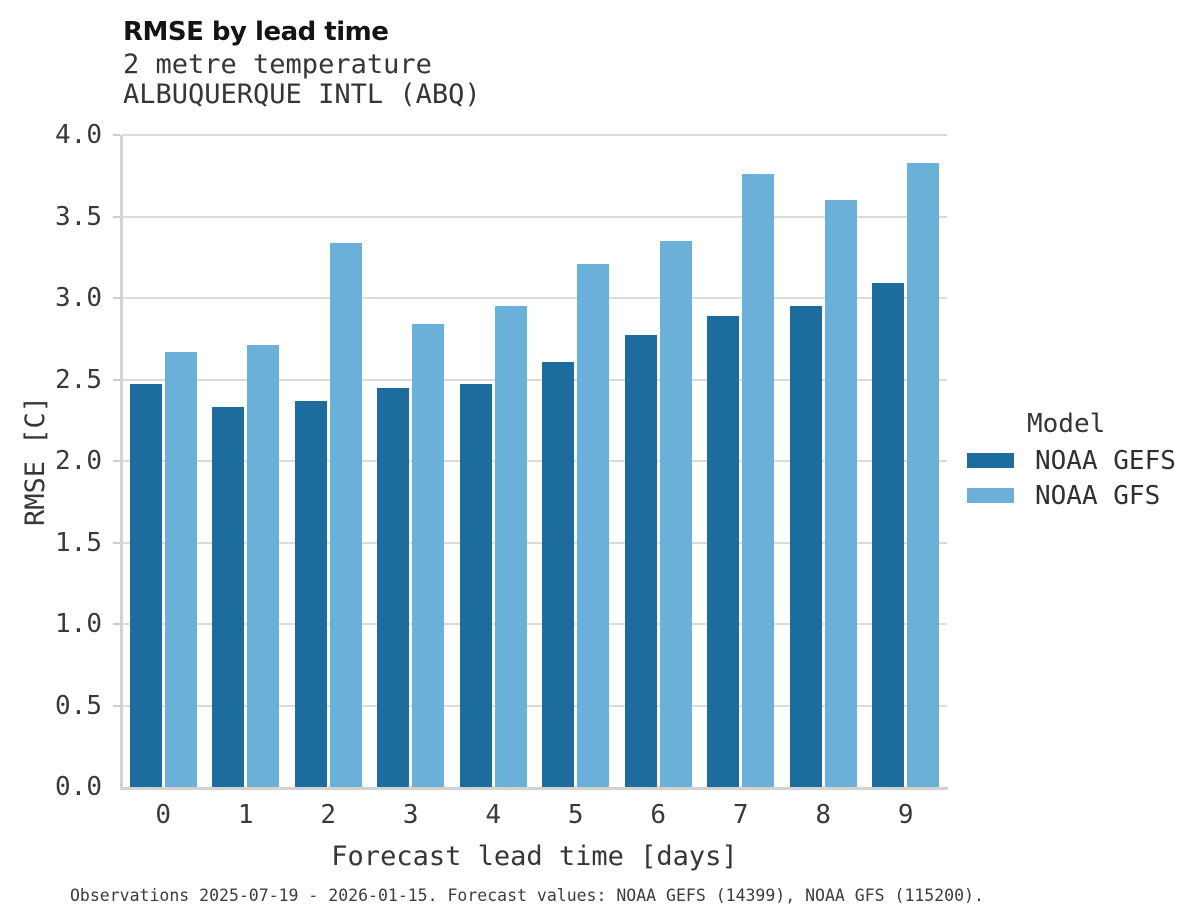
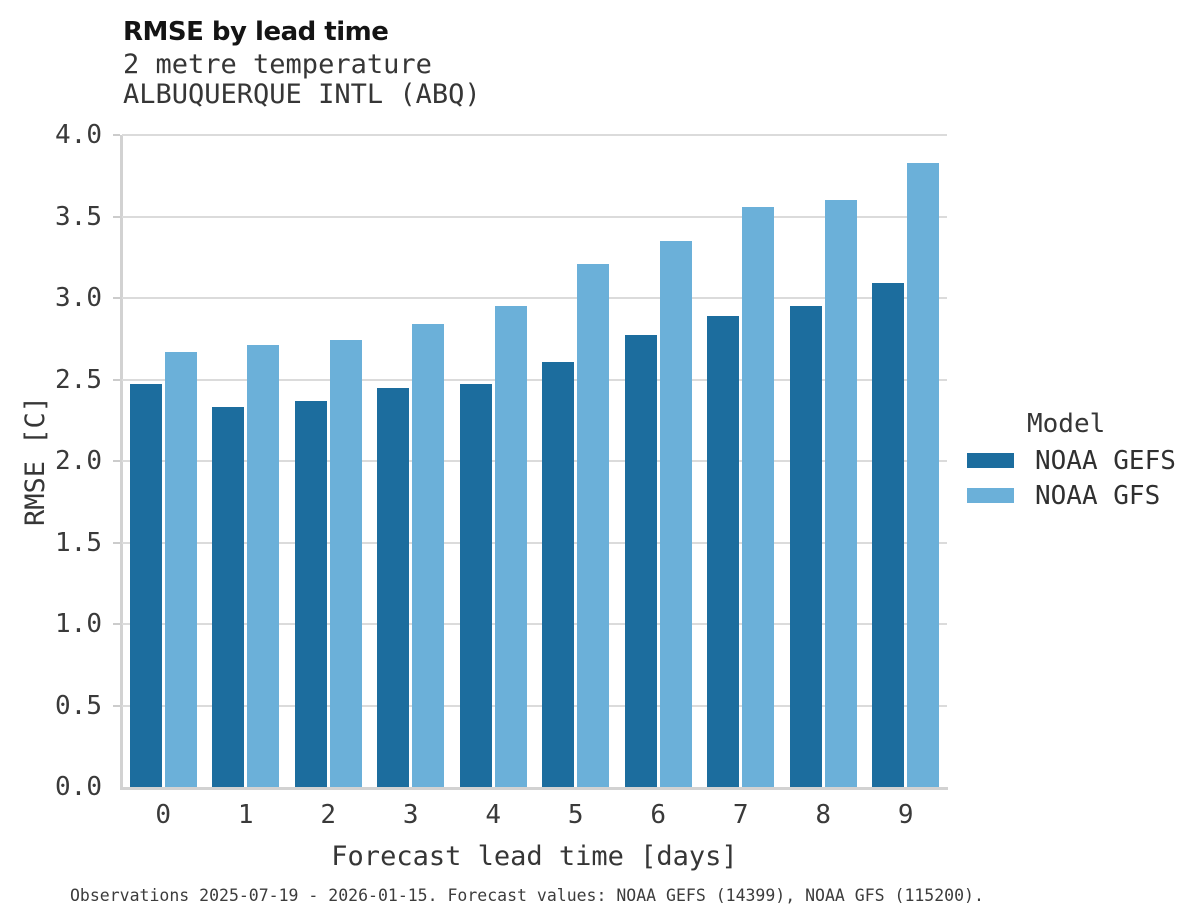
NOAA GFS/2: 3.34 -> 2.74
NOAA GFS/7: 3.76 -> 3.56
